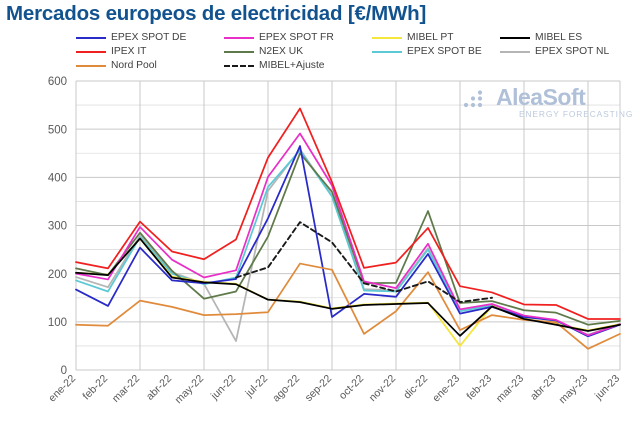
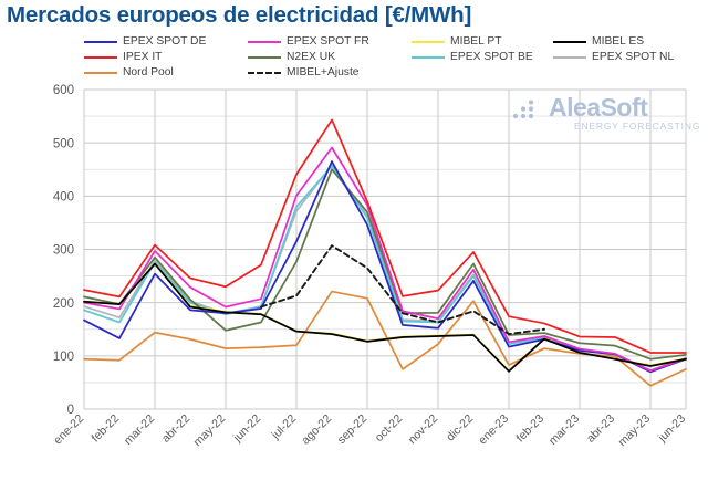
EPEX SPOT NL/jun-22: 60 -> 190
EPEX SPOT DE/sep-22: 110 -> 350
N2EX UK/dic-22: 330 -> 270
MIBEL PT/ene-23: 50 -> 70
